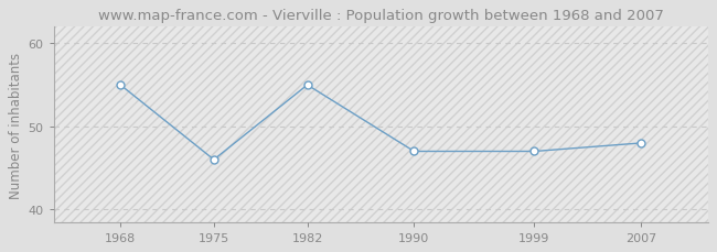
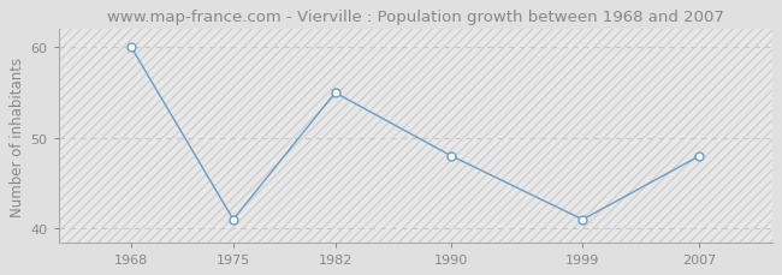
1968: 55 -> 60
1975: 46 -> 41
1990: 47 -> 48
1999: 47 -> 41
